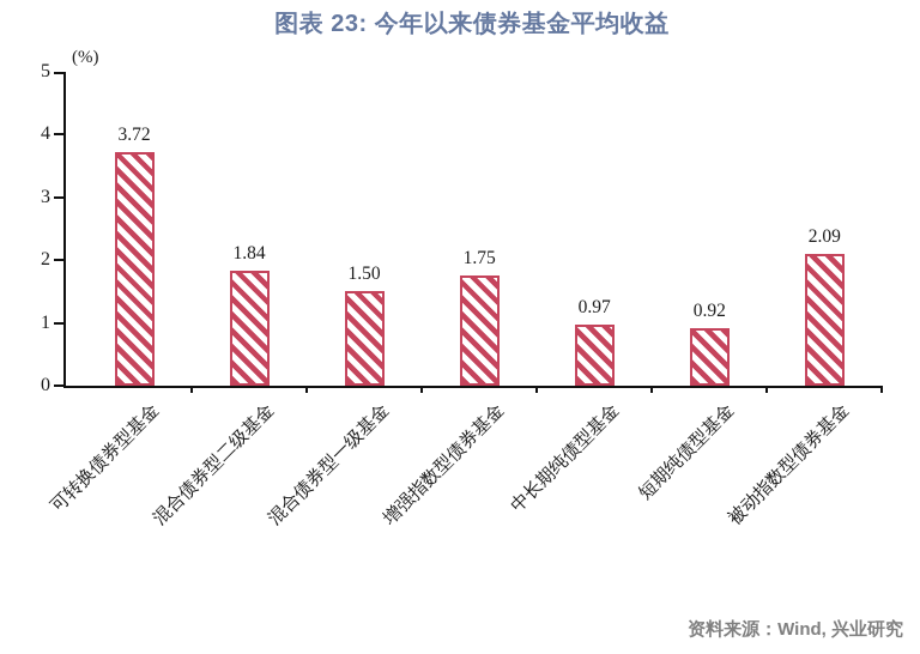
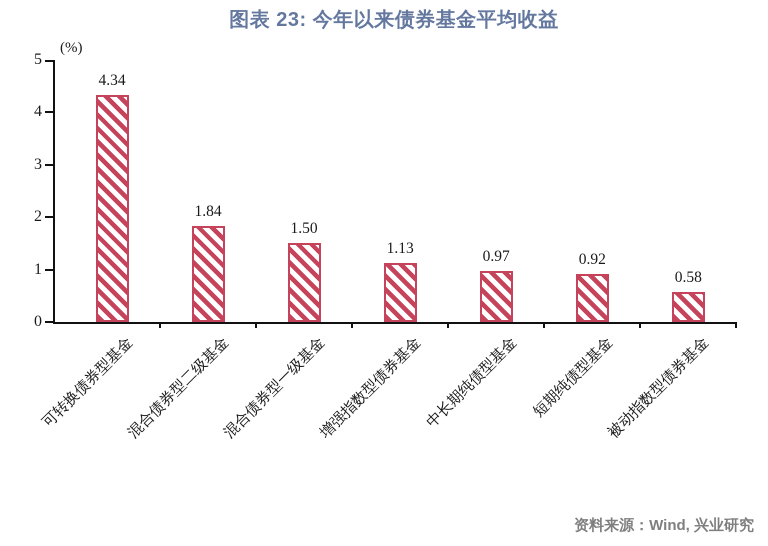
可转换债券型基金: 3.72 -> 4.34
增强指数型债券基金: 1.75 -> 1.13
被动指数型债券基金: 2.09 -> 0.58
